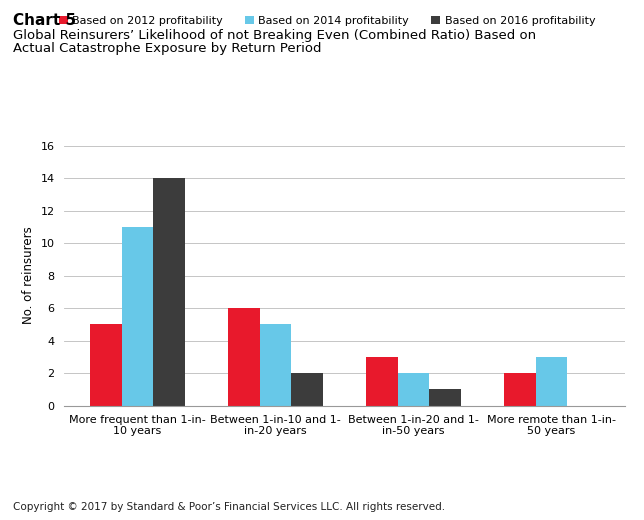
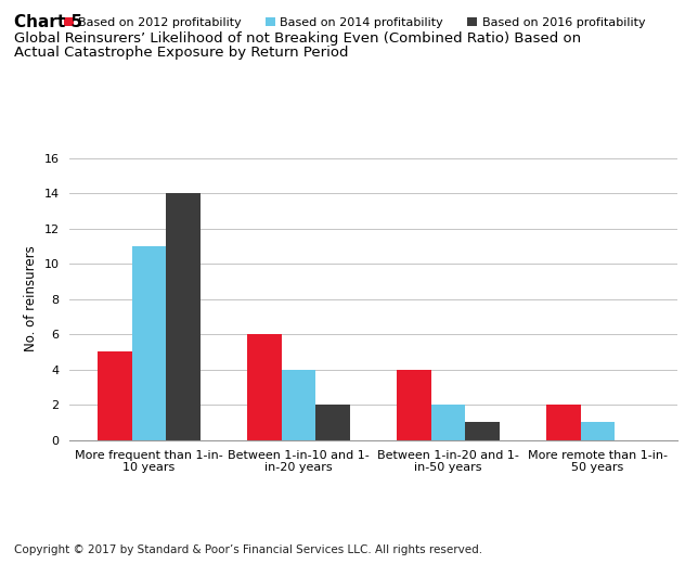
Based on 2014 profitability/Between 1-in-10 and 1- in-20 years: 5 -> 4
Based on 2012 profitability/Between 1-in-20 and 1- in-50 years: 3 -> 4
Based on 2014 profitability/More remote than 1-in- 50 years: 3 -> 1
